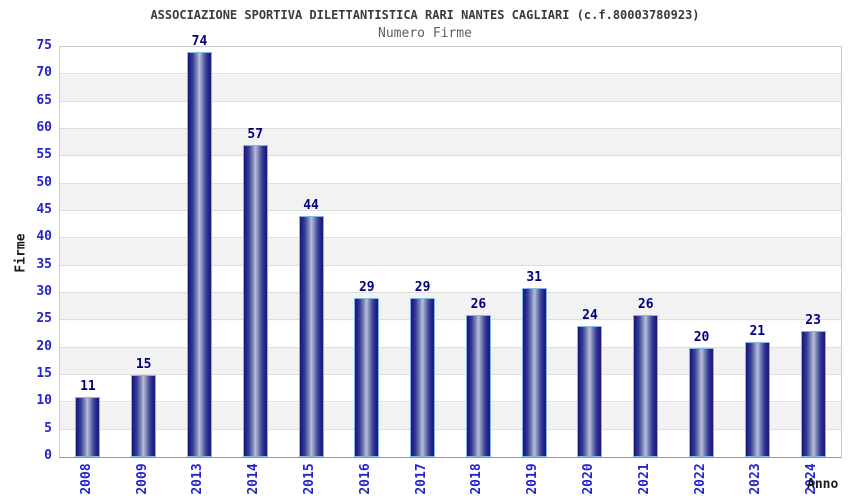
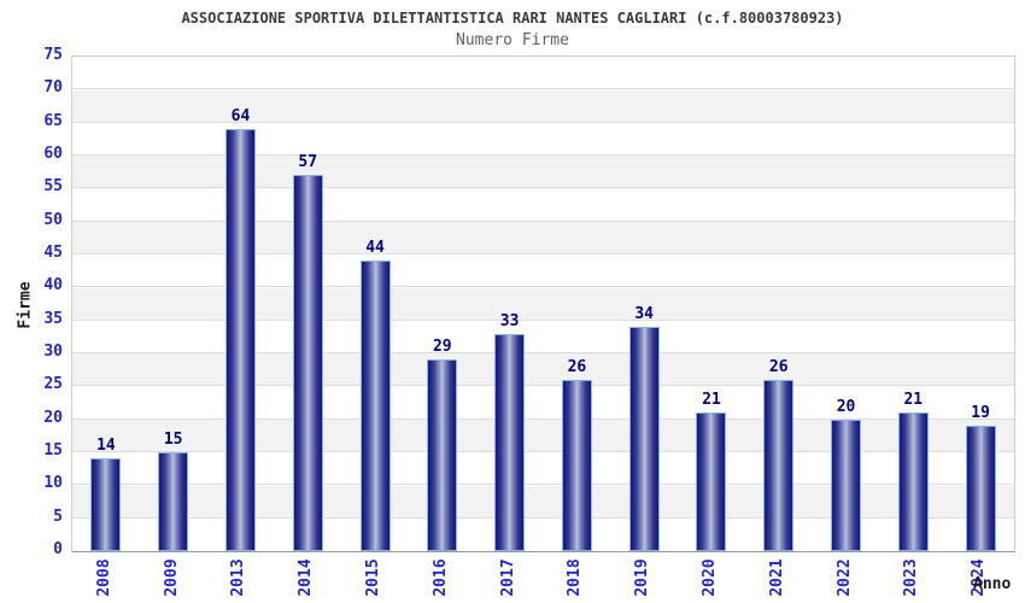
2008: 11 -> 14
2013: 74 -> 64
2017: 29 -> 33
2019: 31 -> 34
2020: 24 -> 21
2024: 23 -> 19
